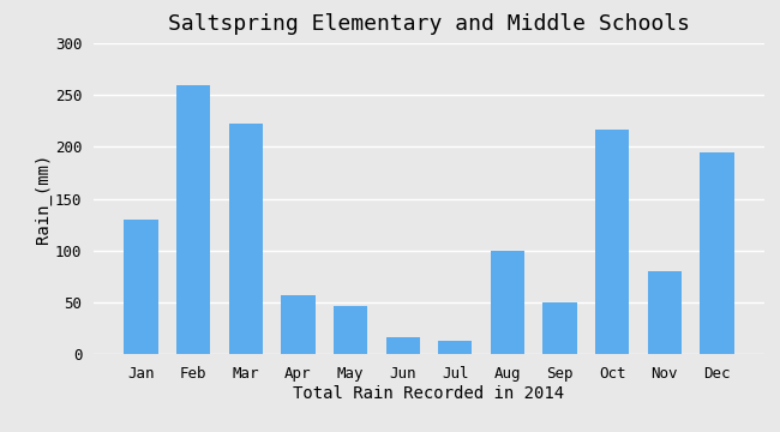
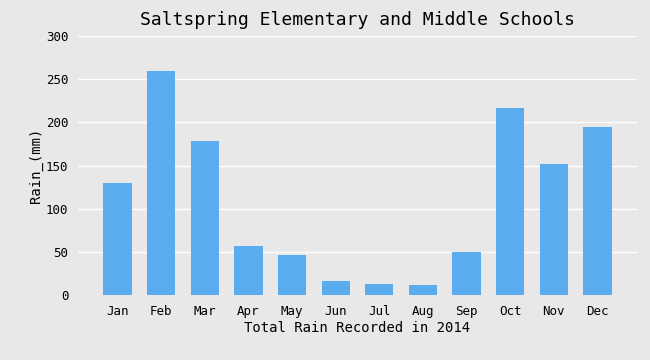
Mar: 222 -> 178
Aug: 100 -> 12
Nov: 80 -> 152
